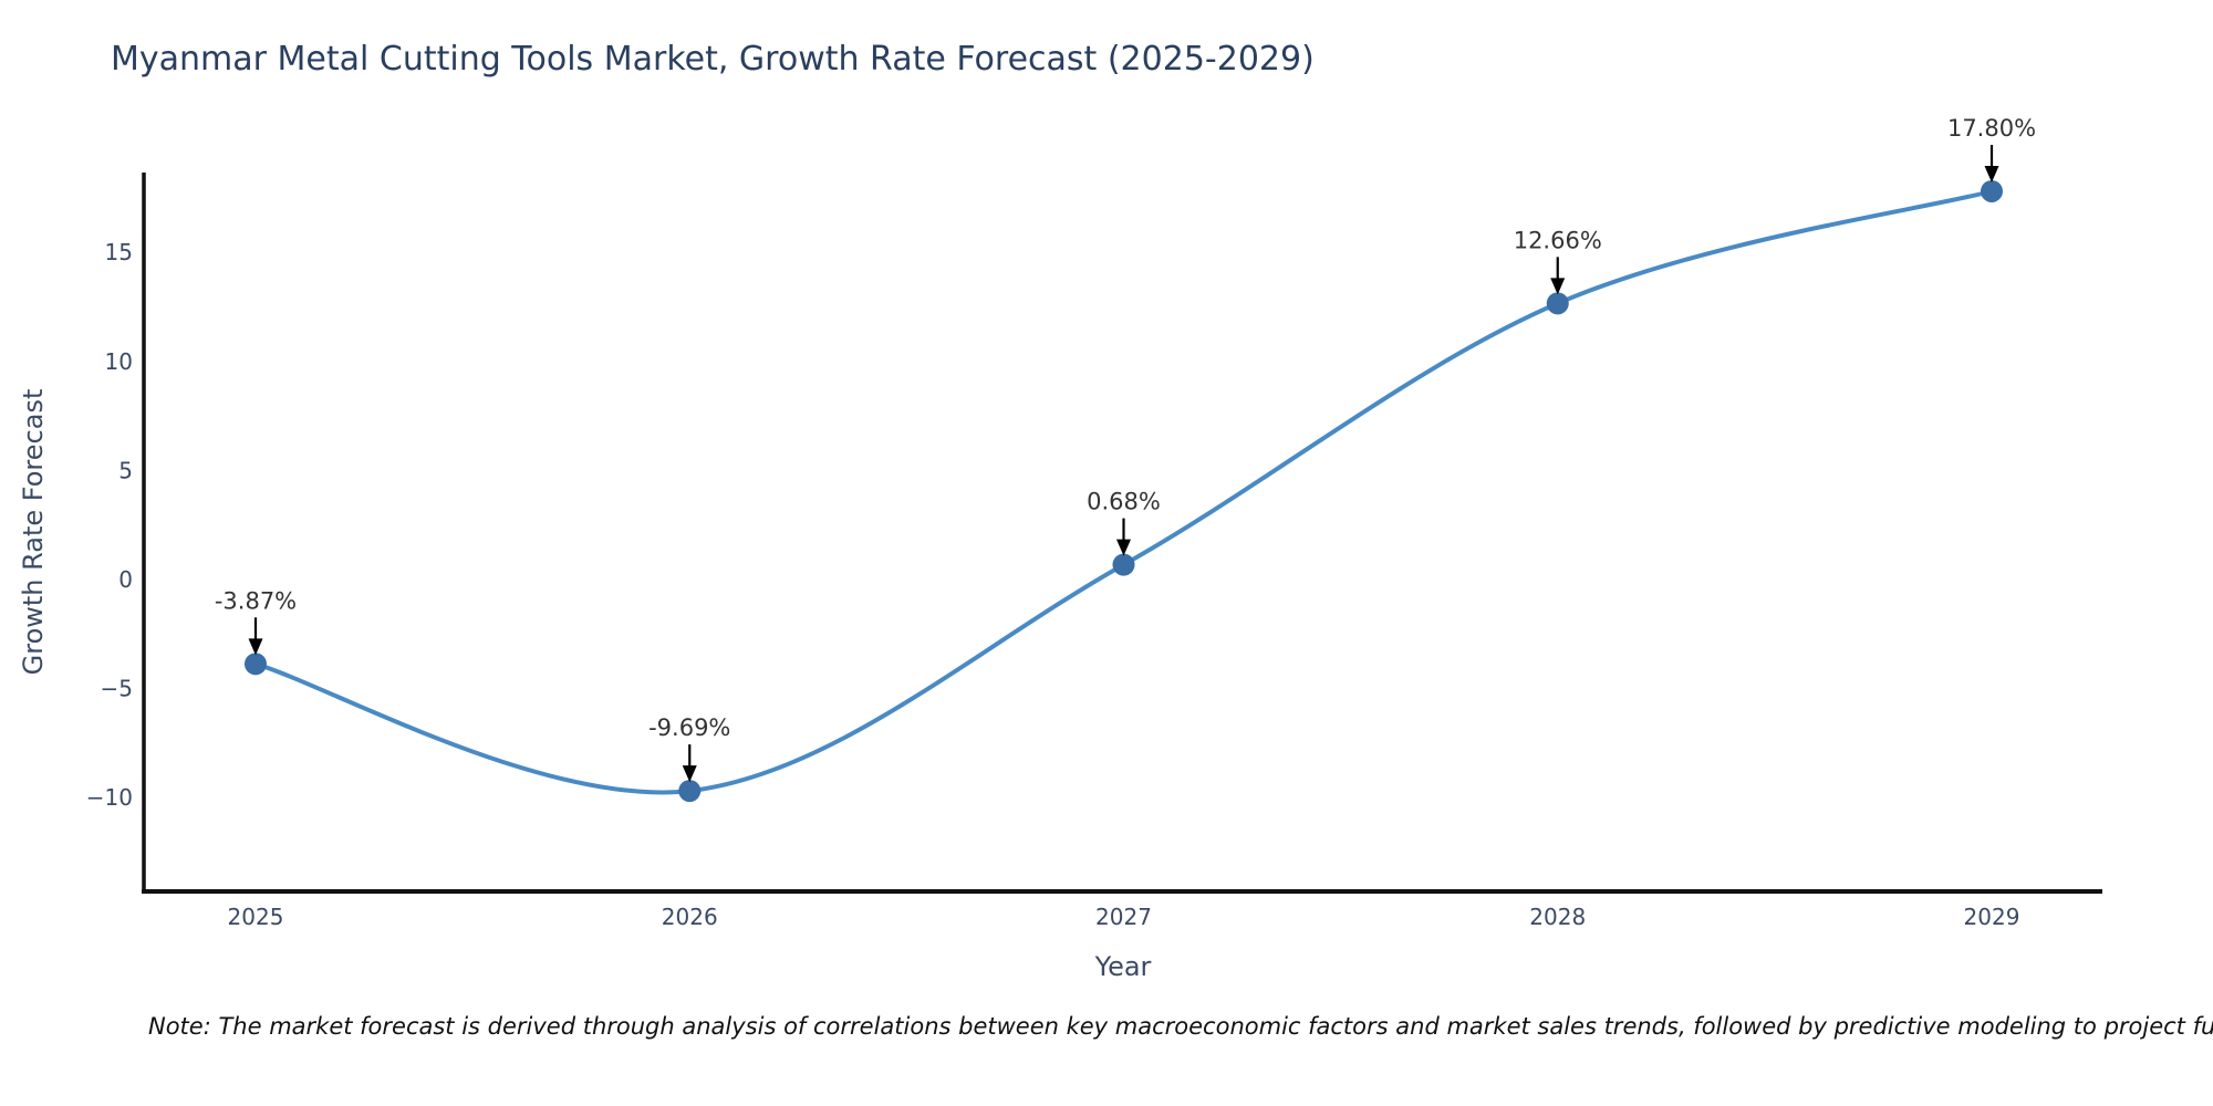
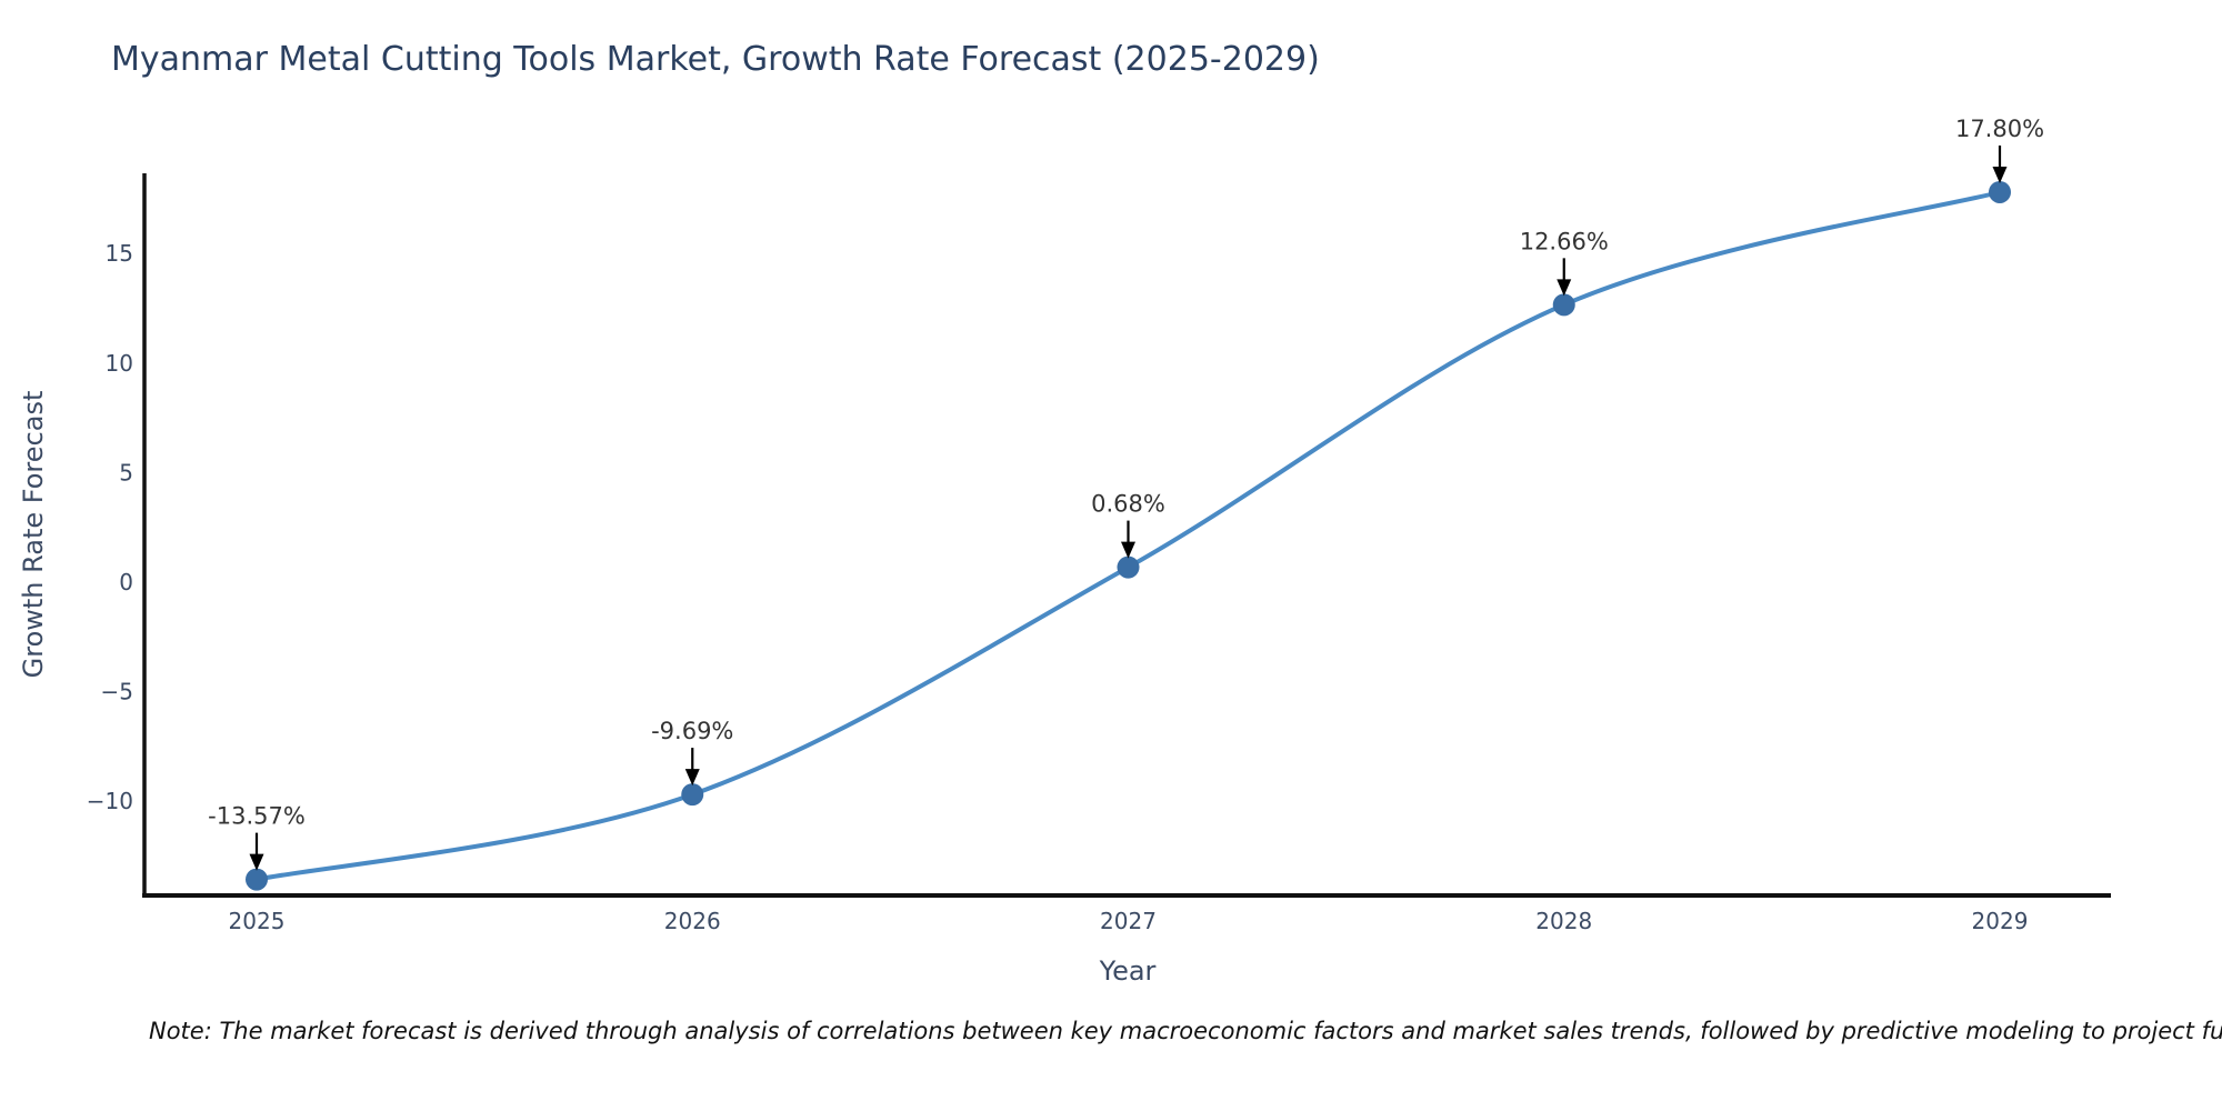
2025: -3.87% -> -13.57%
